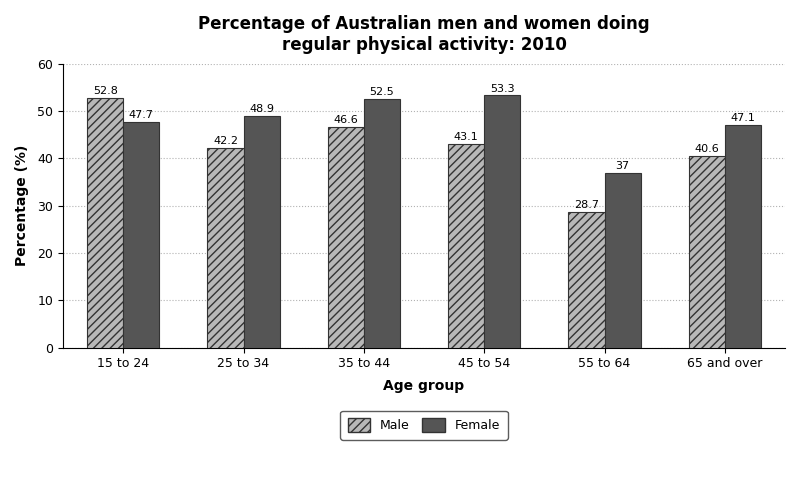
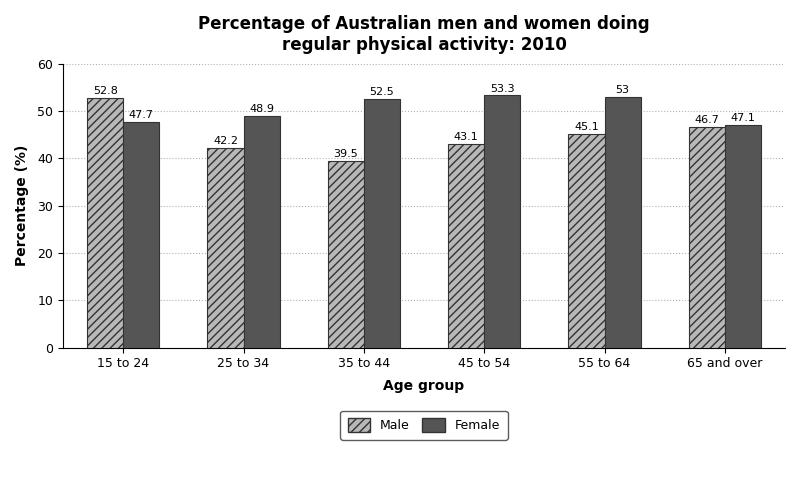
Male/35 to 44: 46.6 -> 39.5
Male/55 to 64: 28.7 -> 45.1
Female/55 to 64: 37 -> 53
Male/65 and over: 40.6 -> 46.7
